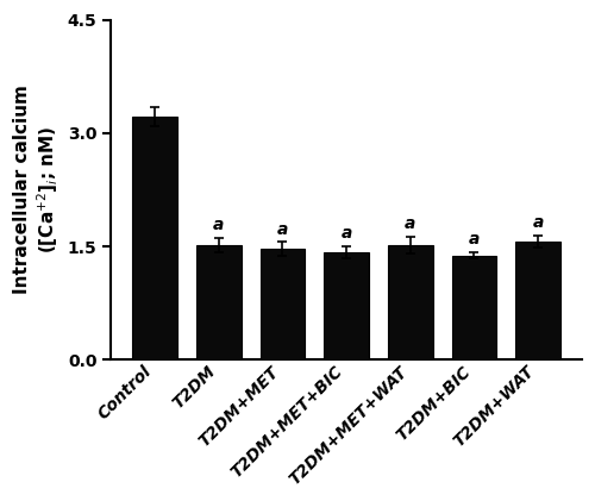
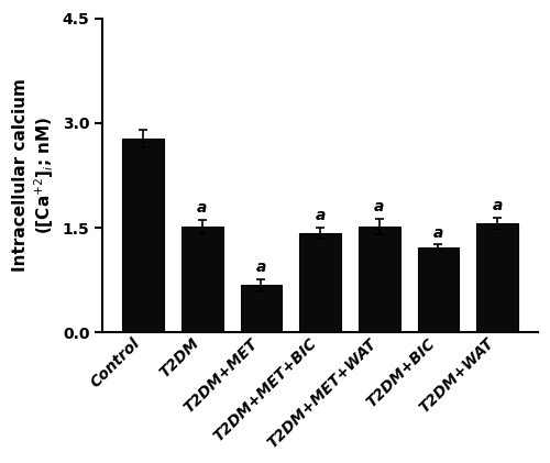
Control: 3.22 -> 2.78
T2DM+MET: 1.47 -> 0.68
T2DM+BIC: 1.38 -> 1.22
